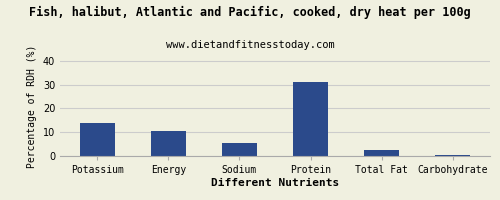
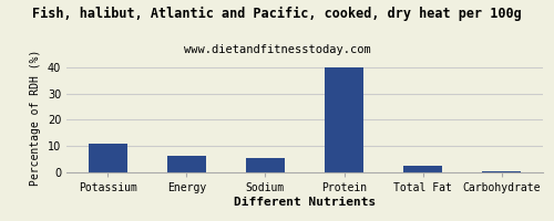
Potassium: 14.0 -> 11.0
Energy: 10.5 -> 6.5
Protein: 31.0 -> 40.0
